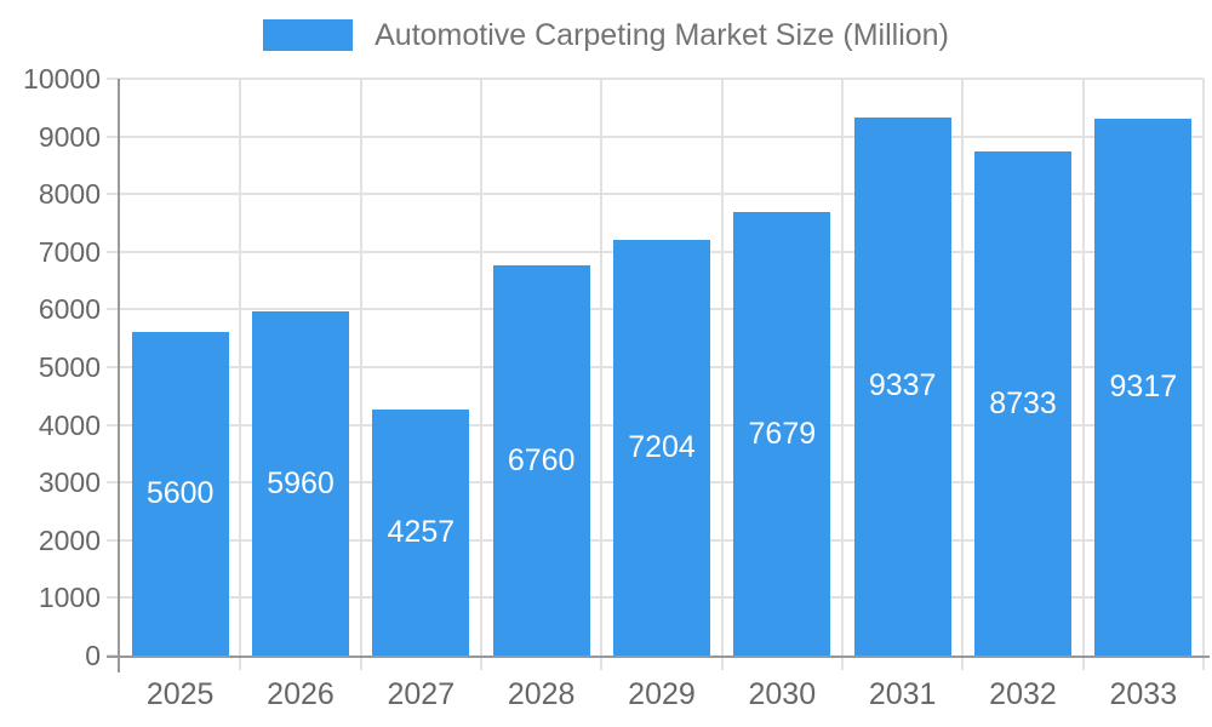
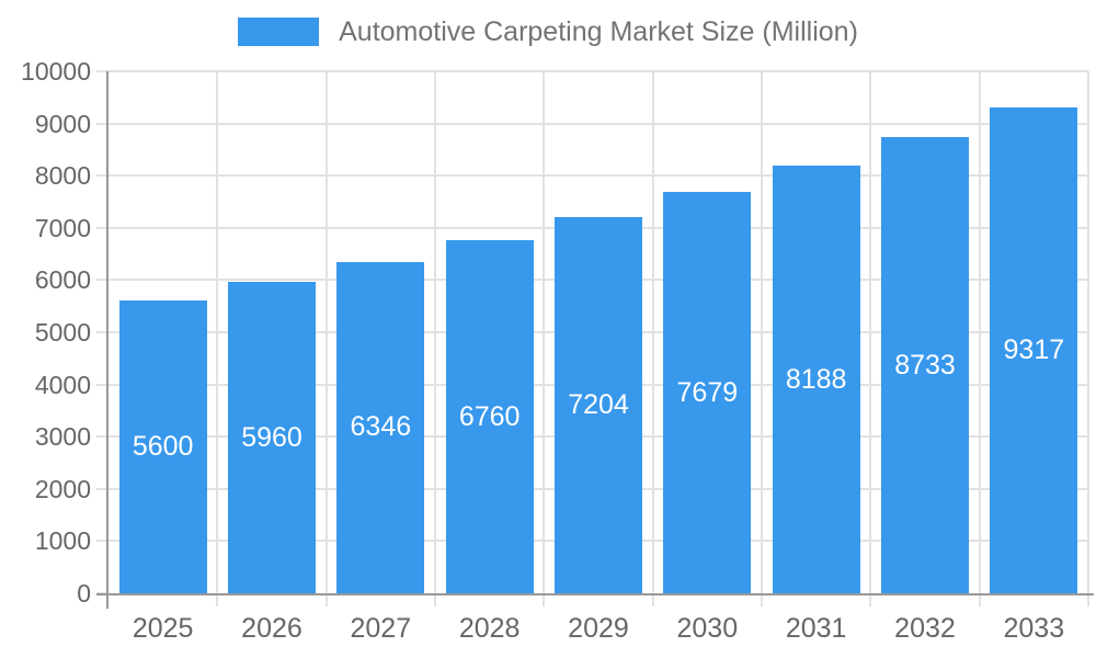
2027: 4257 -> 6346
2031: 9337 -> 8188
